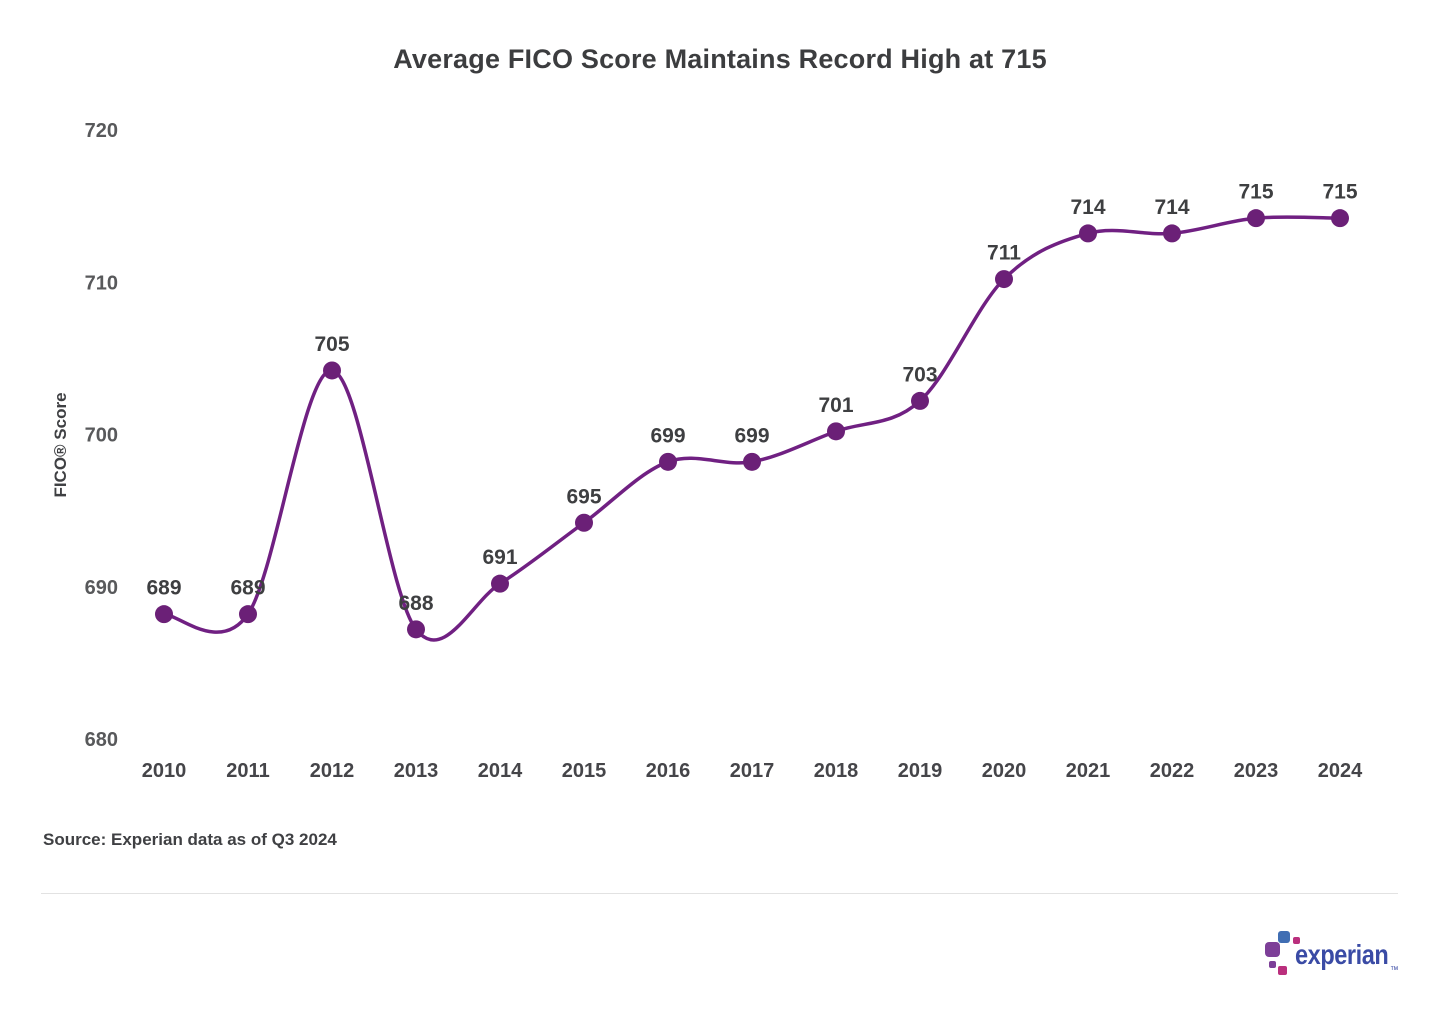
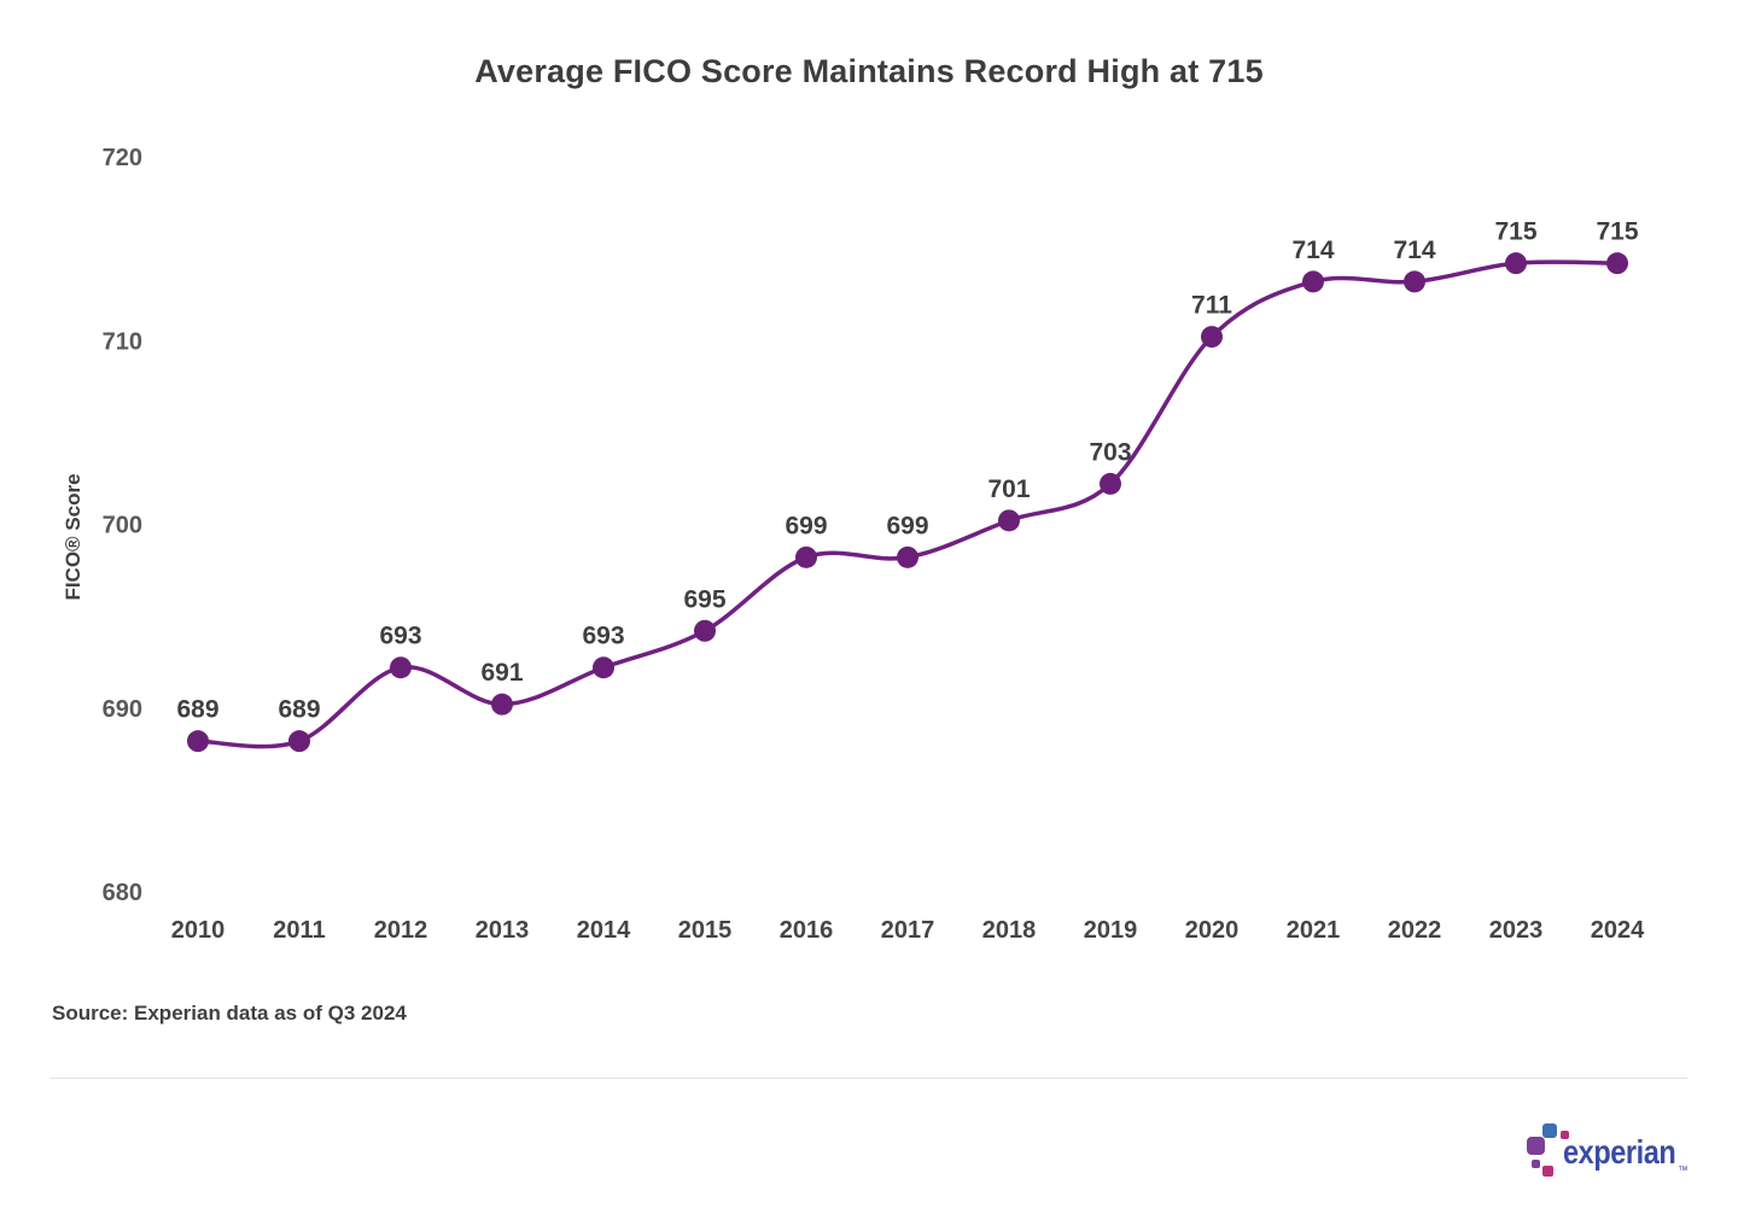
2012: 705 -> 693
2013: 688 -> 691
2014: 691 -> 693
